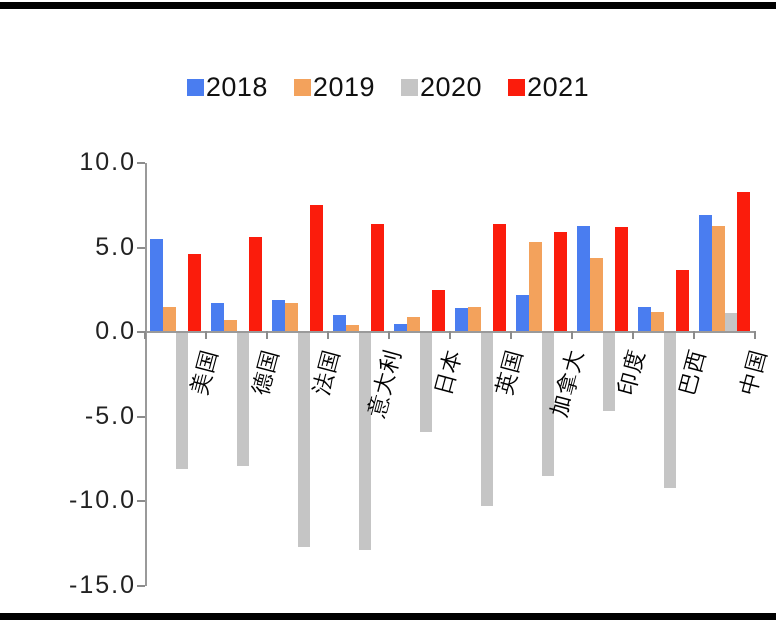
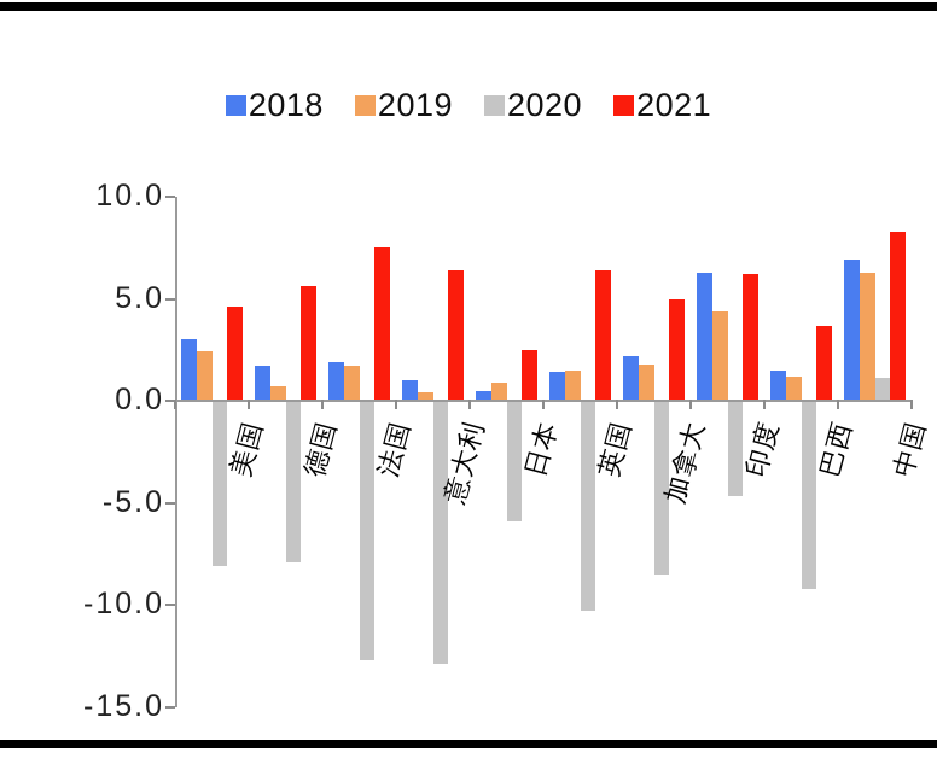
2018/美国: 5.5 -> 3.0
2019/美国: 1.5 -> 2.4
2019/加拿大: 5.3 -> 1.8
2021/加拿大: 5.9 -> 5.0
